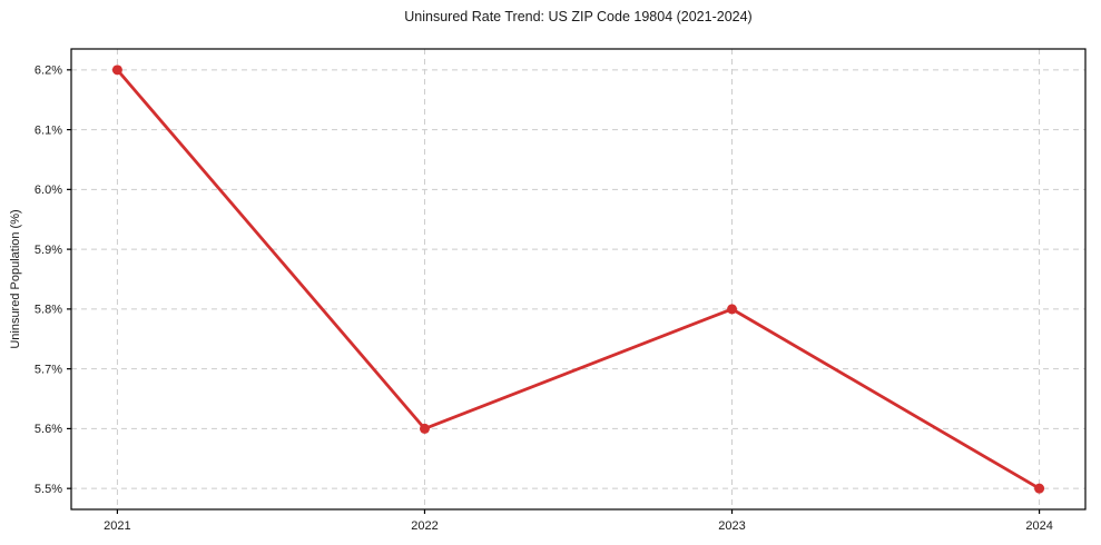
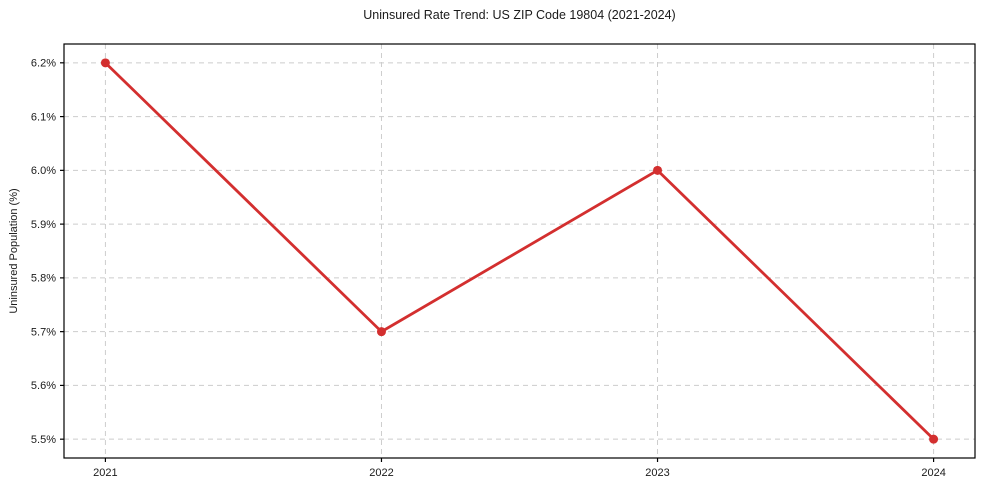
2022: 5.6% -> 5.7%
2023: 5.8% -> 6.0%
